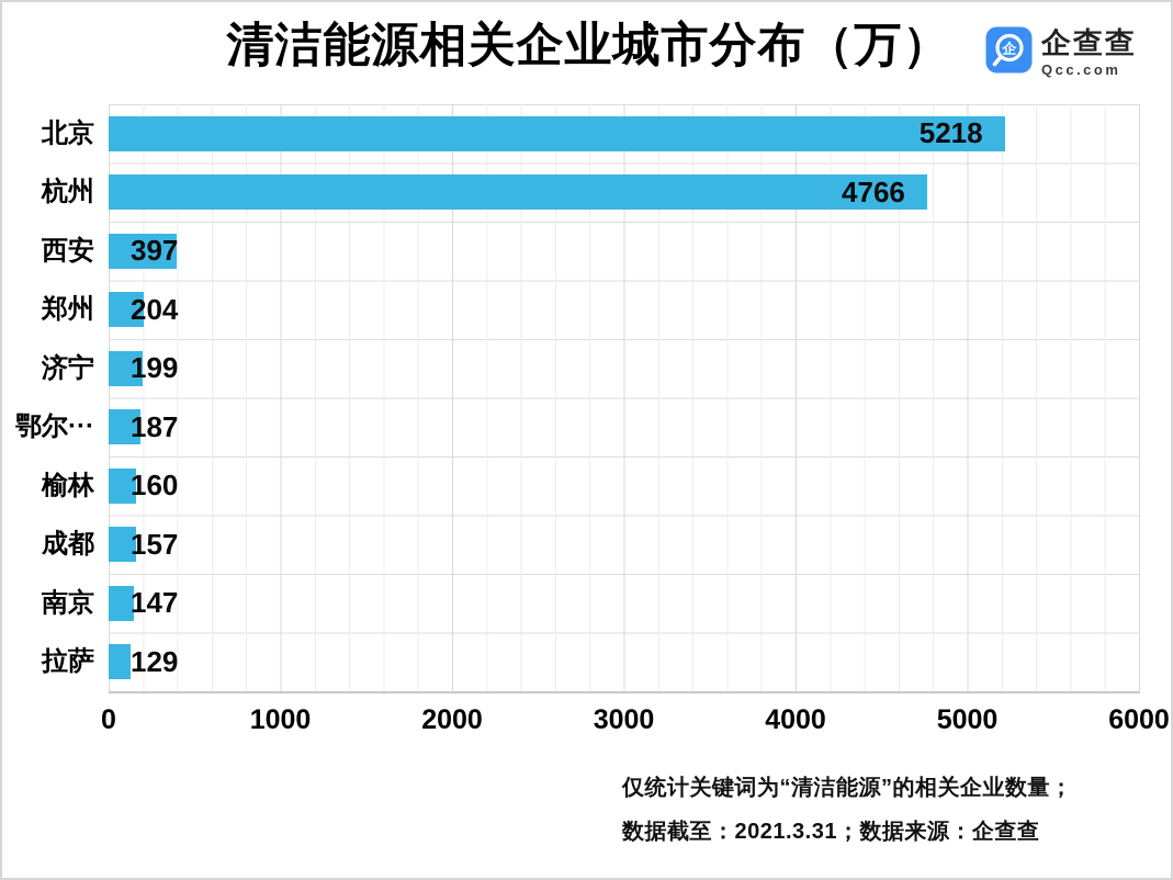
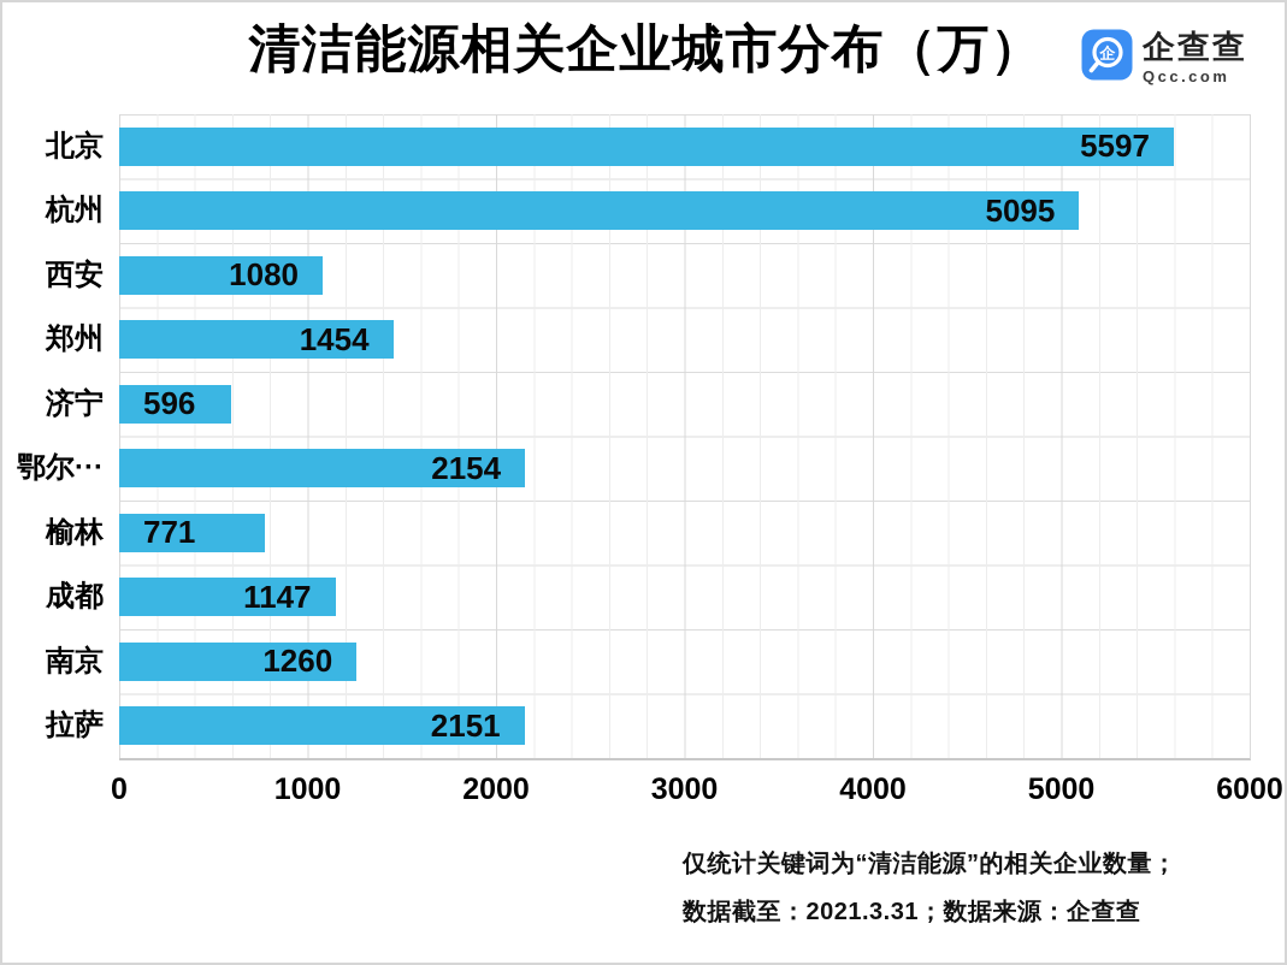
北京: 5218 -> 5597
杭州: 4766 -> 5095
西安: 397 -> 1080
郑州: 204 -> 1454
济宁: 199 -> 596
鄂尔···: 187 -> 2154
榆林: 160 -> 771
成都: 157 -> 1147
南京: 147 -> 1260
拉萨: 129 -> 2151
